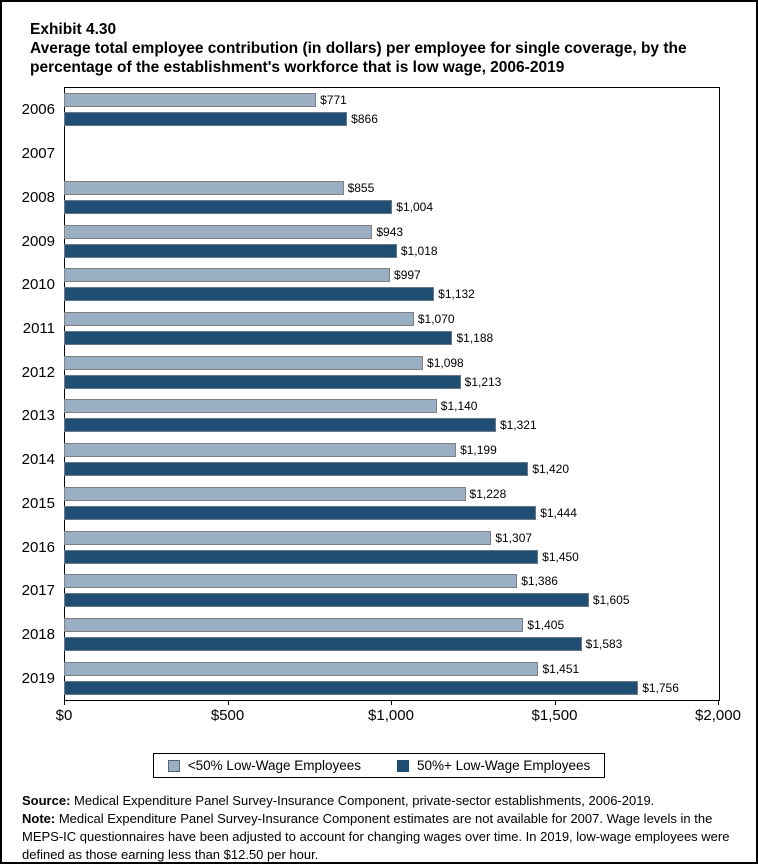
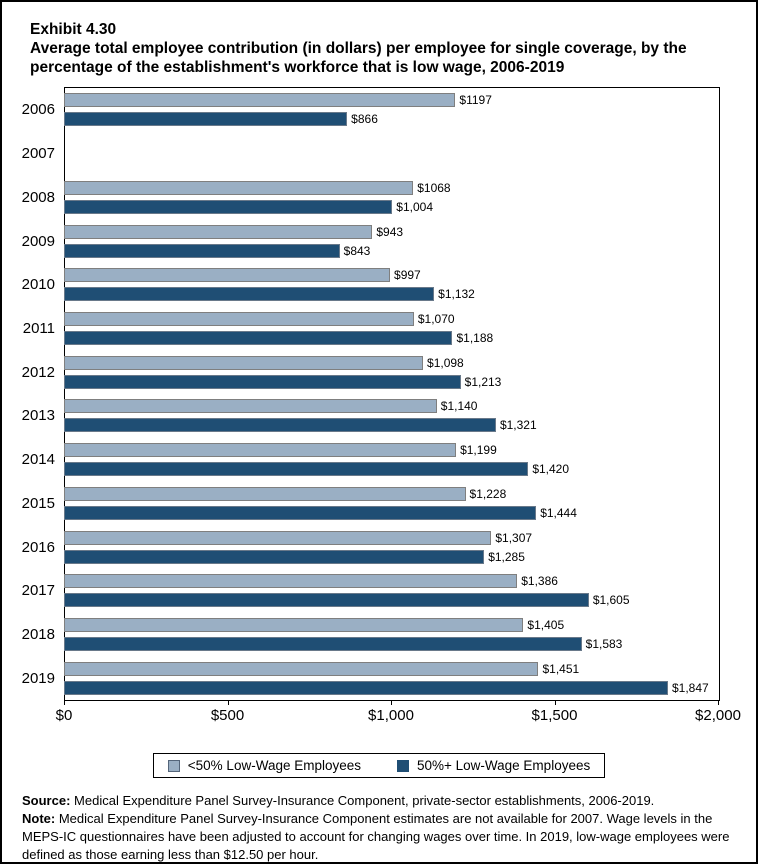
<50% Low-Wage Employees/2006: $771 -> $1197
<50% Low-Wage Employees/2008: $855 -> $1068
50%+ Low-Wage Employees/2009: $1,018 -> $843
50%+ Low-Wage Employees/2016: $1,450 -> $1,285
50%+ Low-Wage Employees/2019: $1,756 -> $1,847
